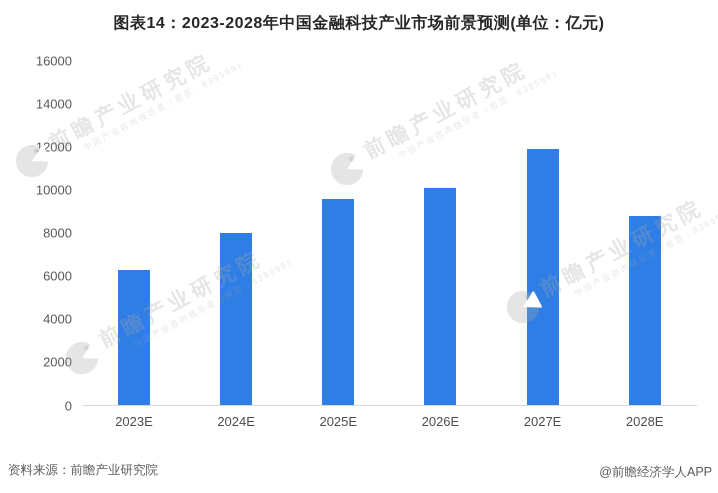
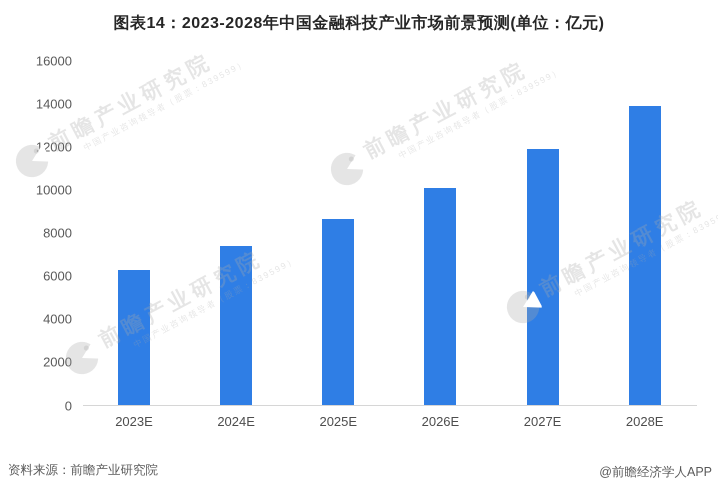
2024E: 8000 -> 7400
2025E: 9600 -> 8600
2028E: 8800 -> 13900
